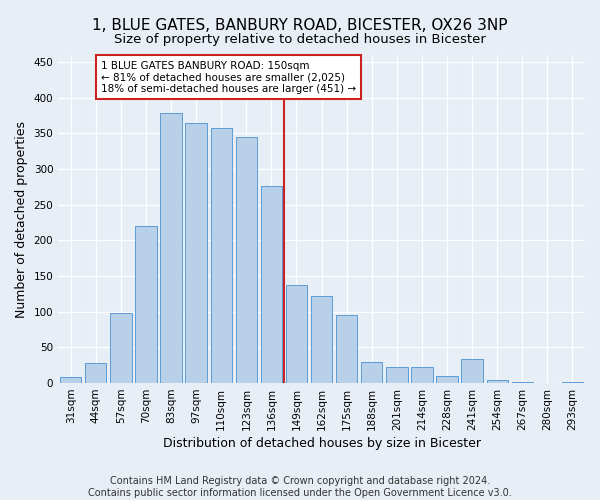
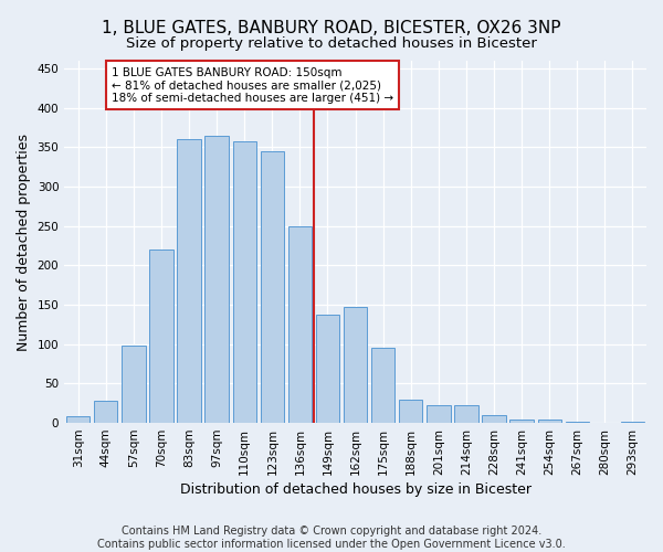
83sqm: 378 -> 360
136sqm: 276 -> 250
162sqm: 122 -> 148
241sqm: 34 -> 4
